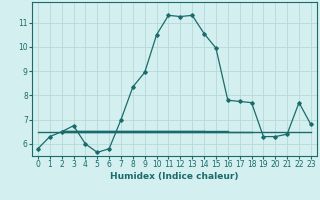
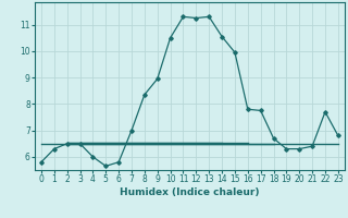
3: 6.75 -> 6.50
18: 7.70 -> 6.70
